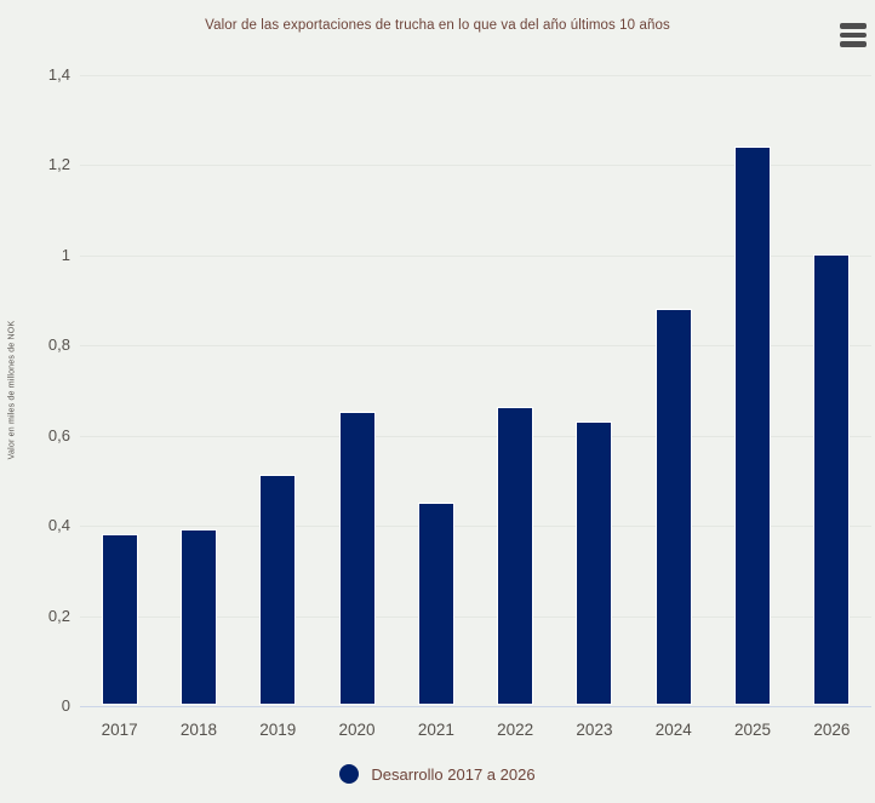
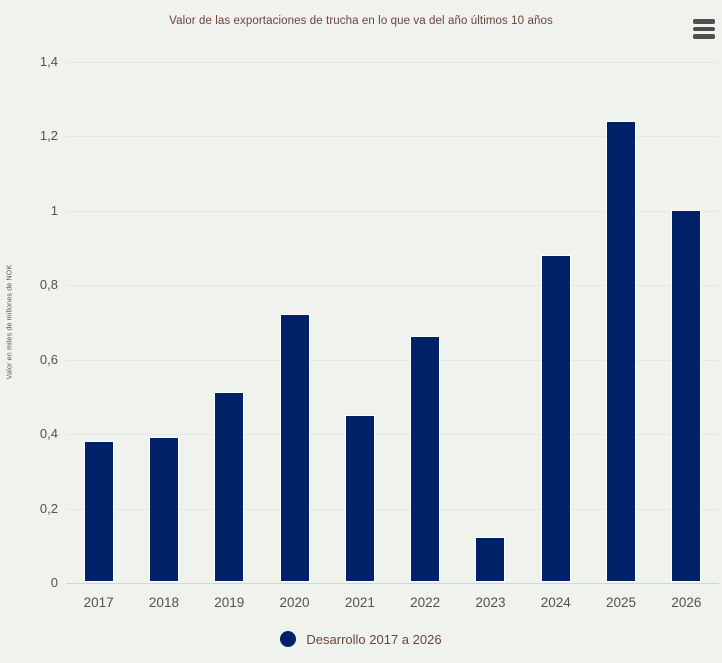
2020: 0,65 -> 0,72
2023: 0,63 -> 0,12
